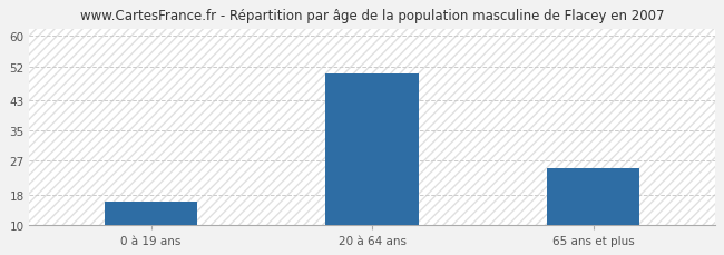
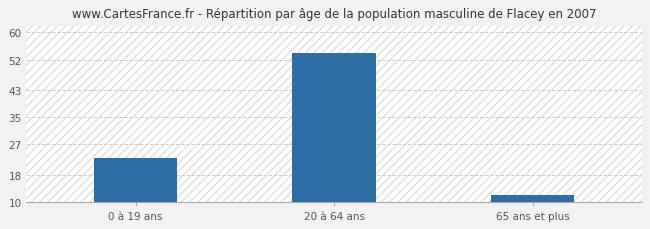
0 à 19 ans: 16 -> 23
20 à 64 ans: 50 -> 54
65 ans et plus: 25 -> 12
